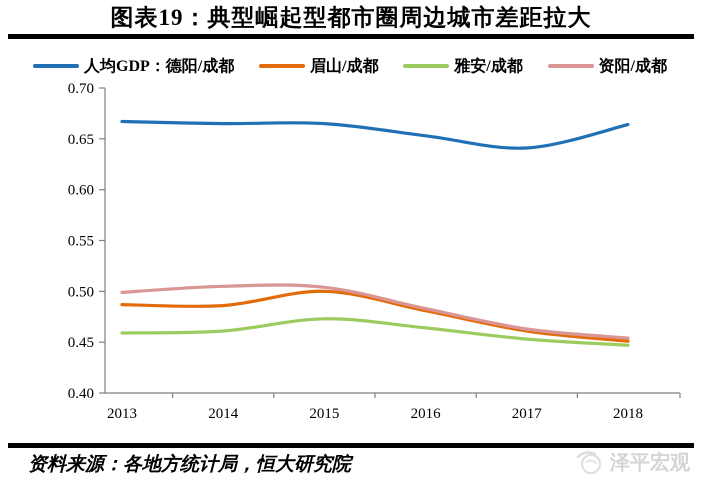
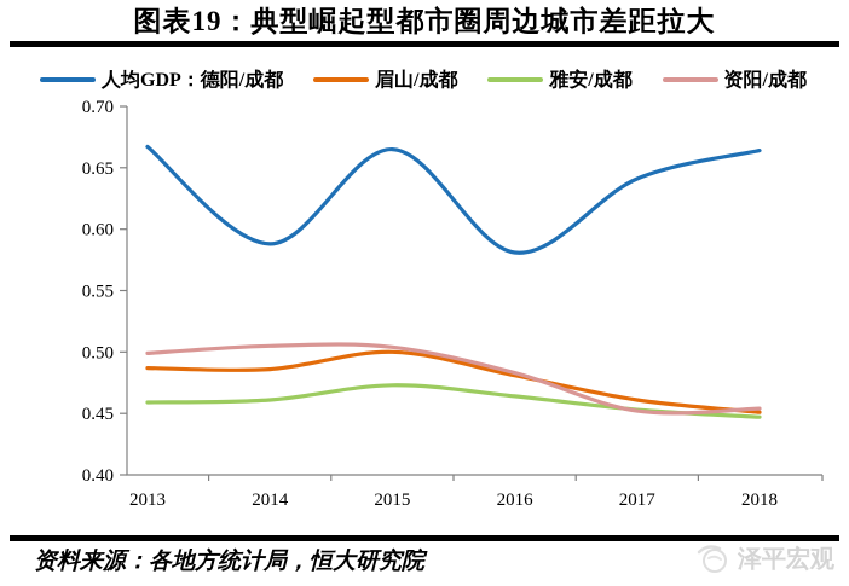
人均GDP：德阳/成都/2014: 0.665 -> 0.588
人均GDP：德阳/成都/2016: 0.653 -> 0.581
资阳/成都/2017: 0.463 -> 0.452
